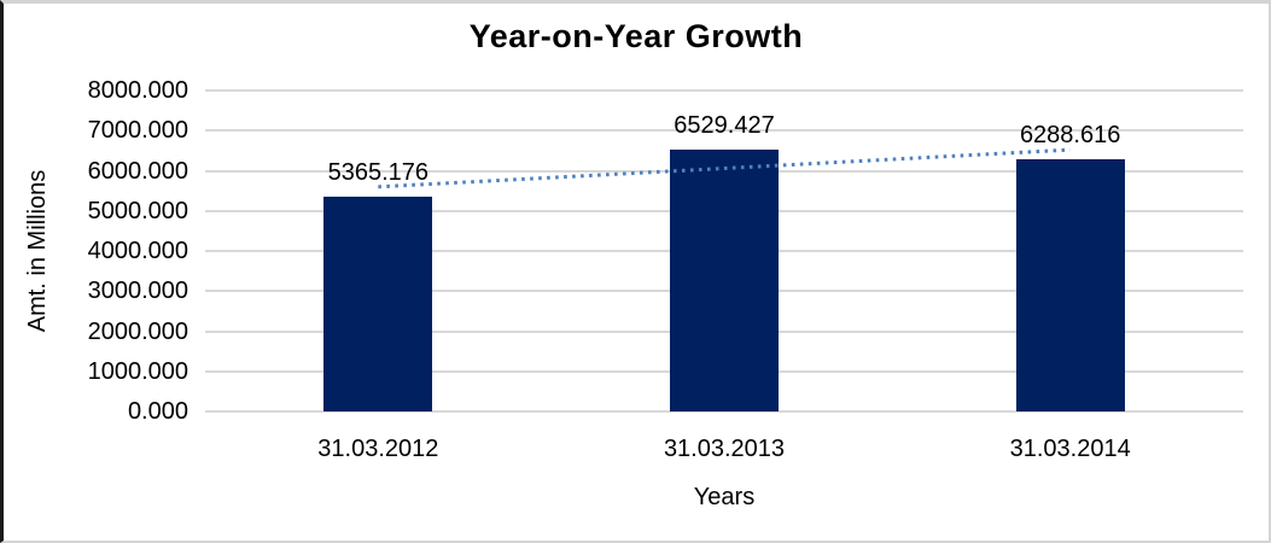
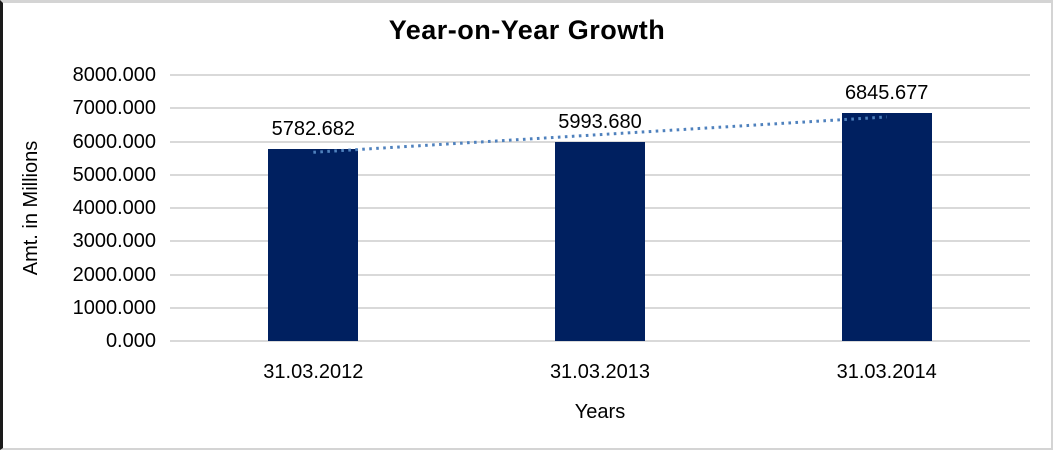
31.03.2012: 5365.176 -> 5782.682
31.03.2013: 6529.427 -> 5993.680
31.03.2014: 6288.616 -> 6845.677
